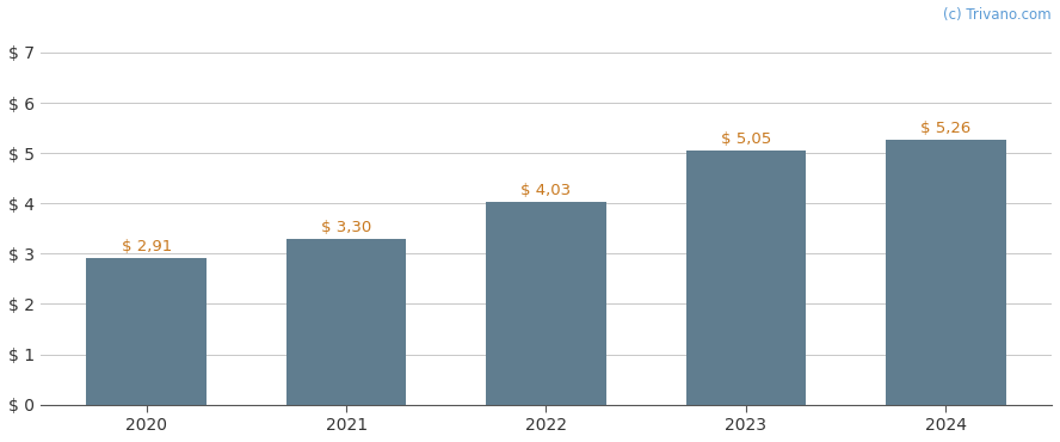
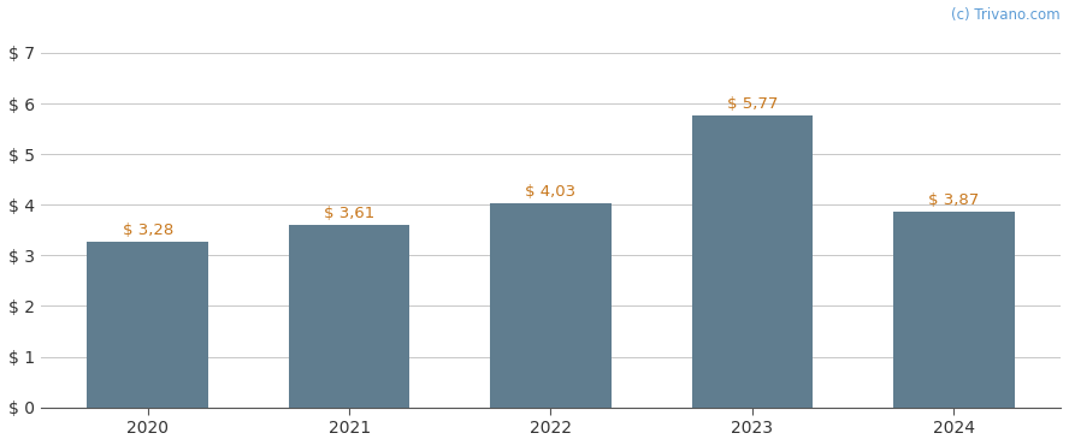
2020: 2,91 -> 3,28
2021: 3,30 -> 3,61
2023: 5,05 -> 5,77
2024: 5,26 -> 3,87
